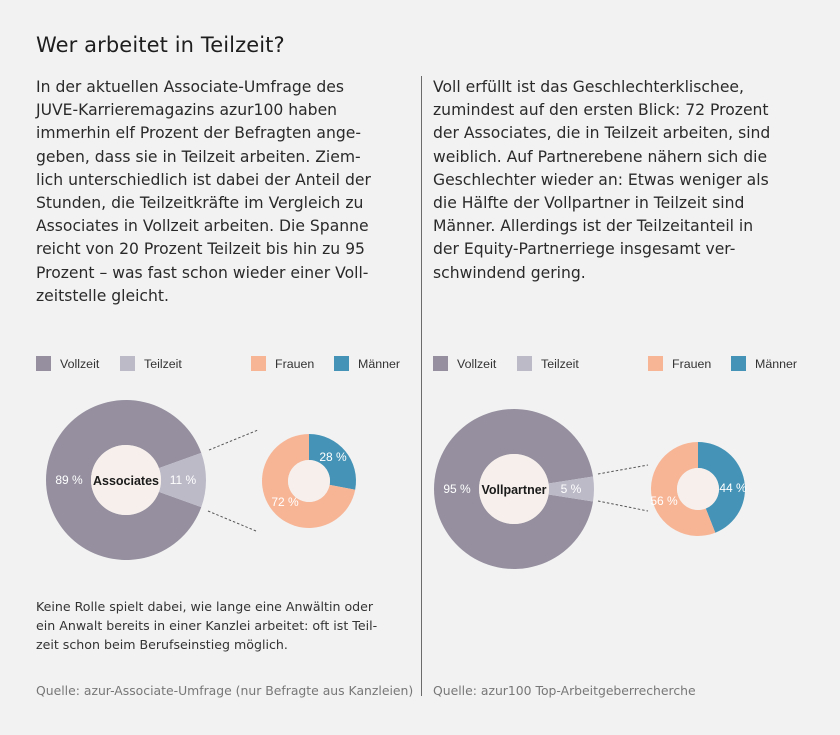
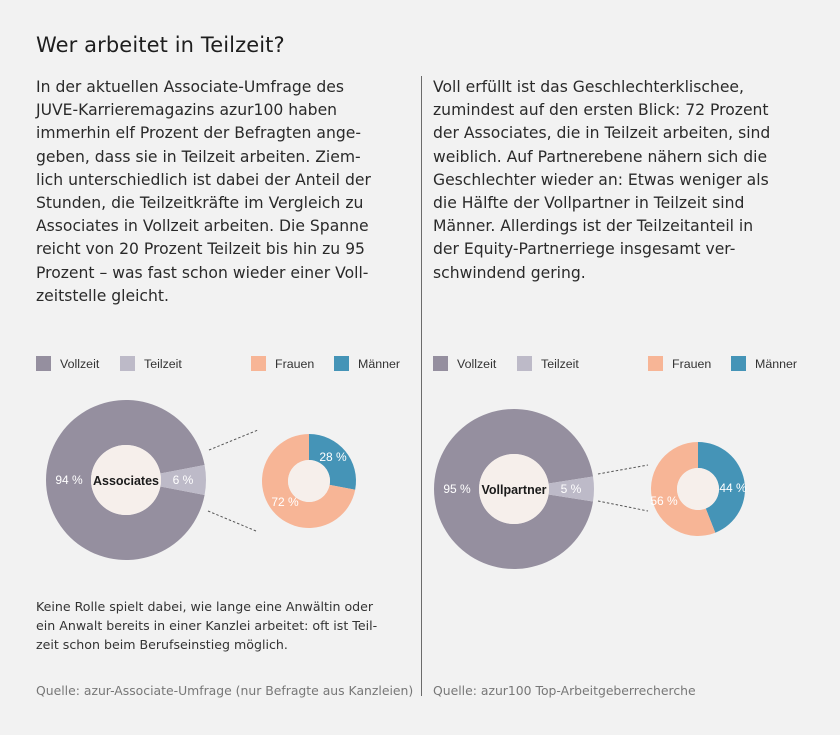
Associates/Vollzeit: 89 -> 94
Associates/Teilzeit: 11 -> 6
